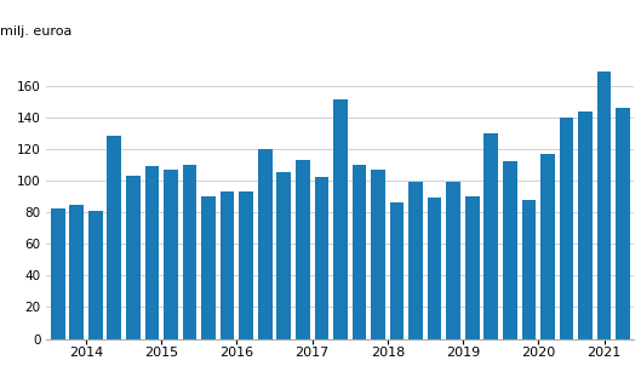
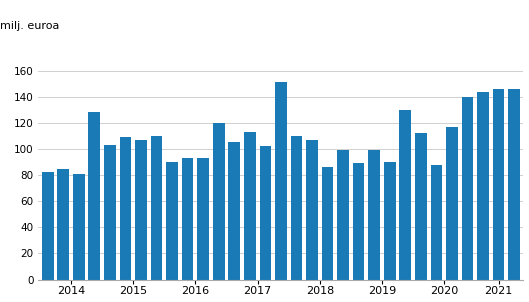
2021: 169 -> 146
